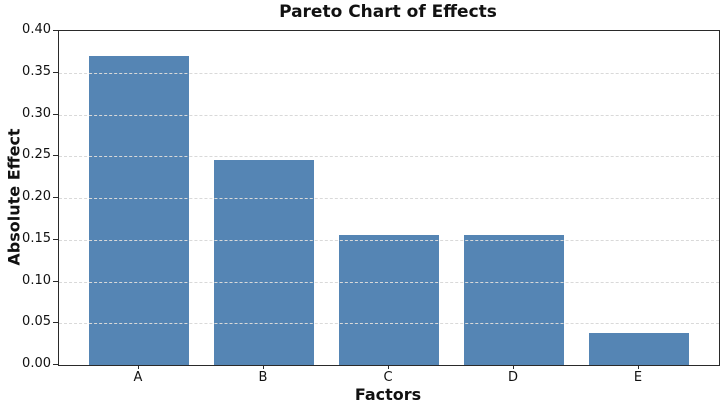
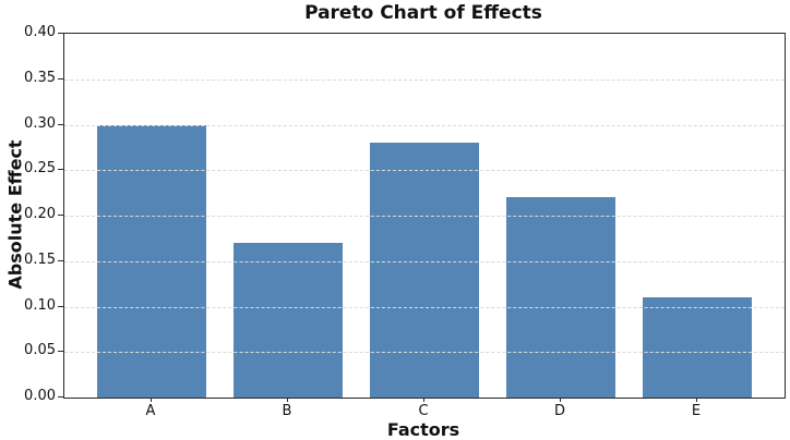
A: 0.37 -> 0.30
B: 0.24 -> 0.17
C: 0.16 -> 0.28
D: 0.16 -> 0.22
E: 0.04 -> 0.11
